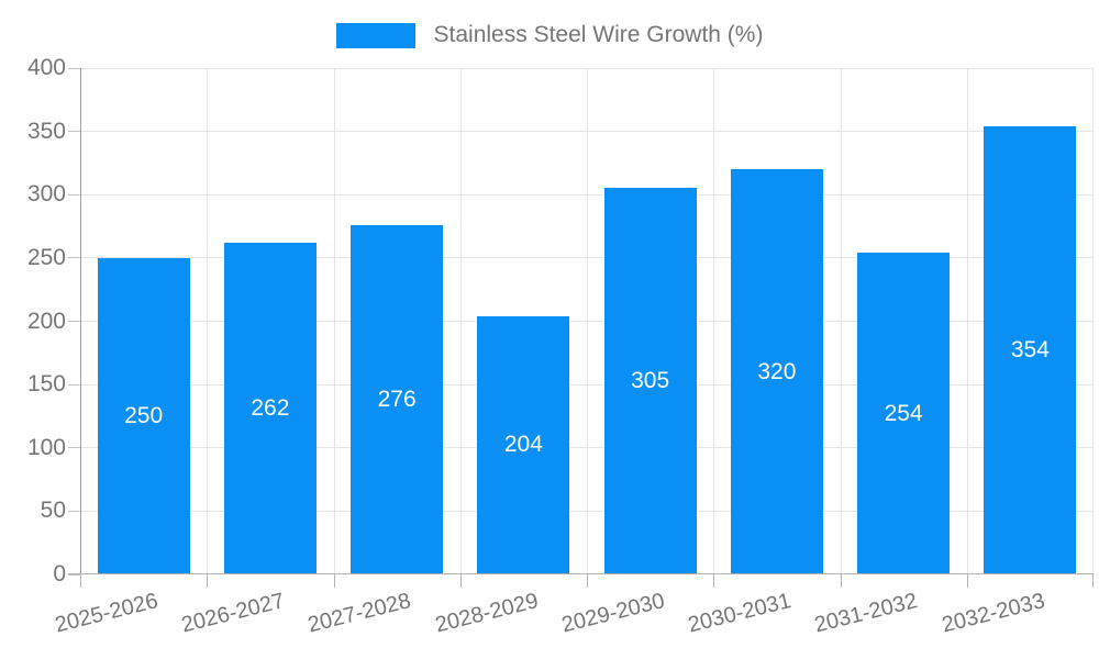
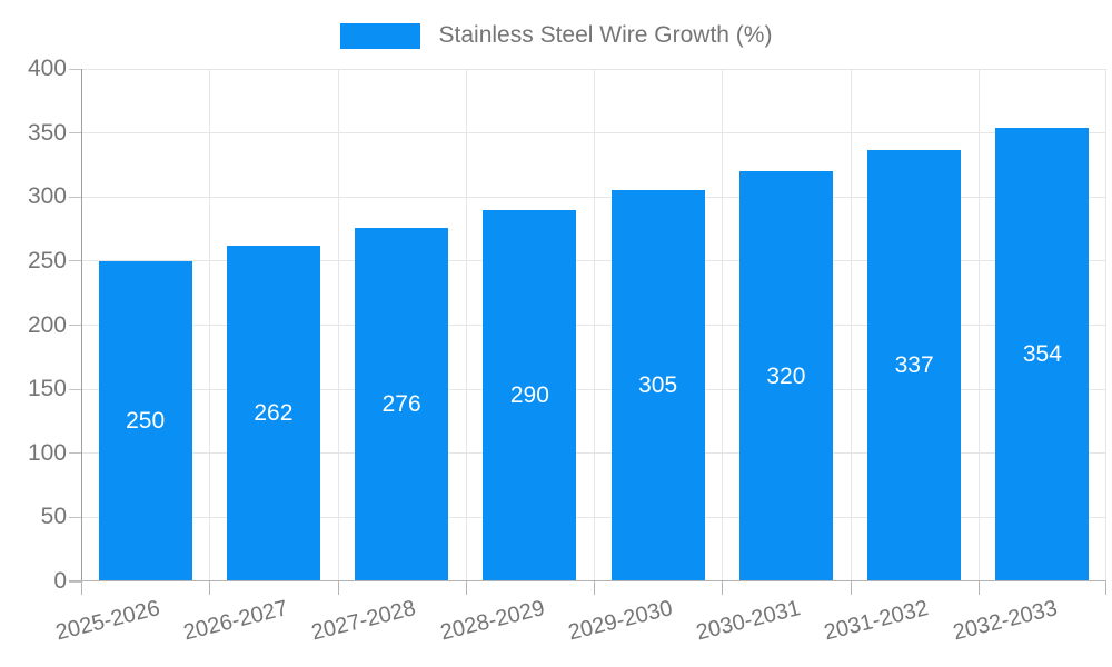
2028-2029: 204 -> 290
2031-2032: 254 -> 337
